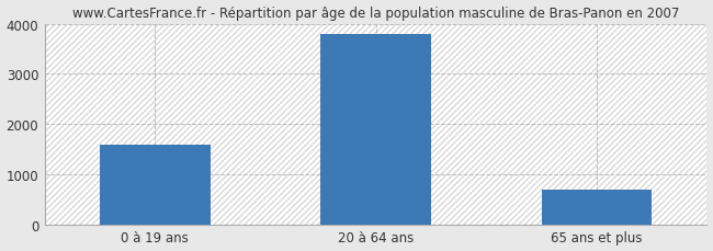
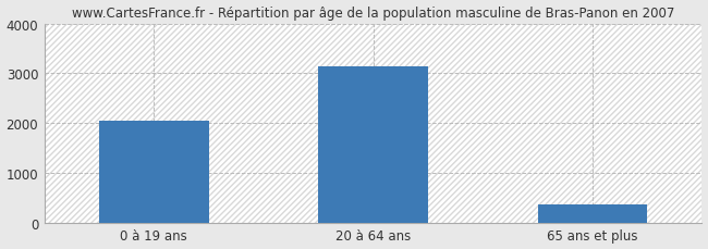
0 à 19 ans: 1600 -> 2050
20 à 64 ans: 3800 -> 3130
65 ans et plus: 700 -> 360
